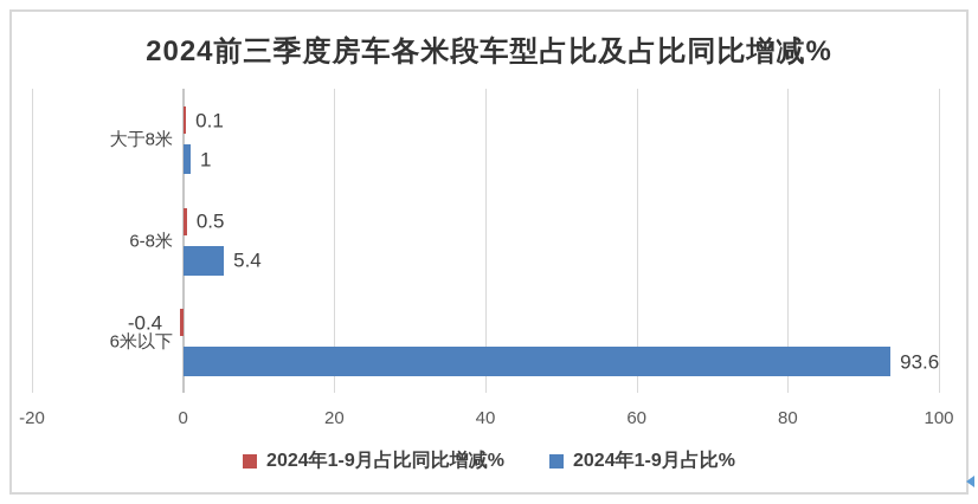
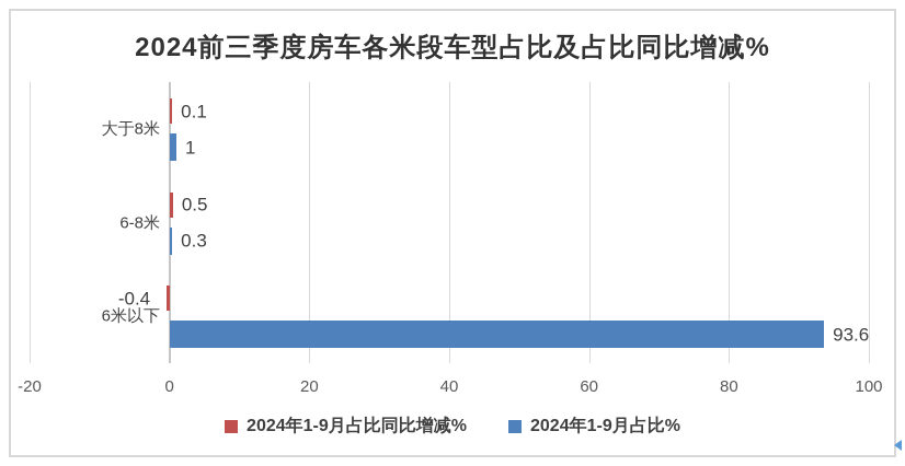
2024年1-9月占比%/6-8米: 5.4 -> 0.3
